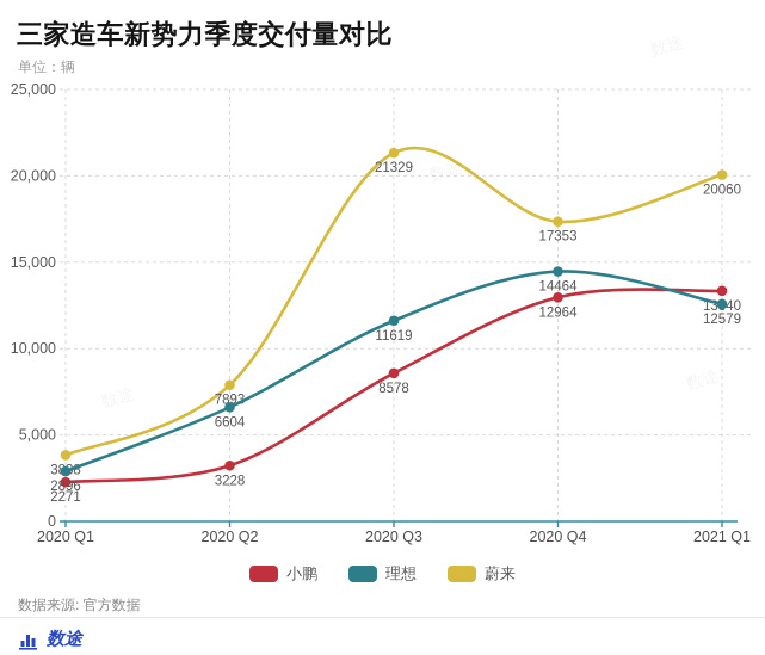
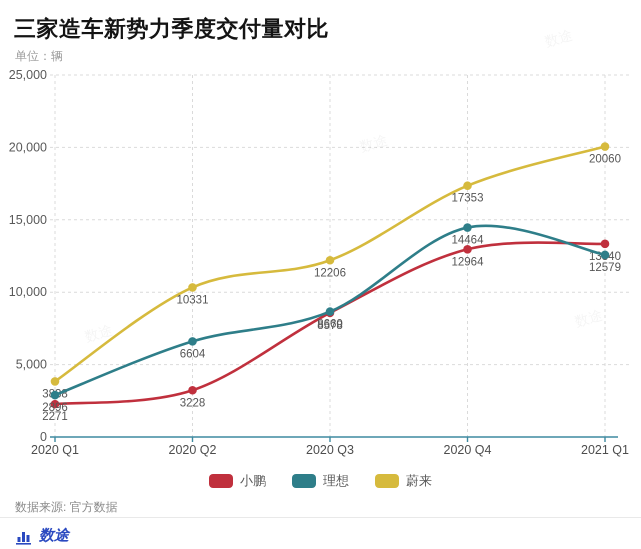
蔚来/2020 Q2: 7893 -> 10331
理想/2020 Q3: 11619 -> 8660
蔚来/2020 Q3: 21329 -> 12206
